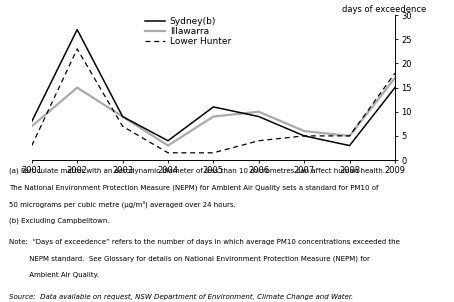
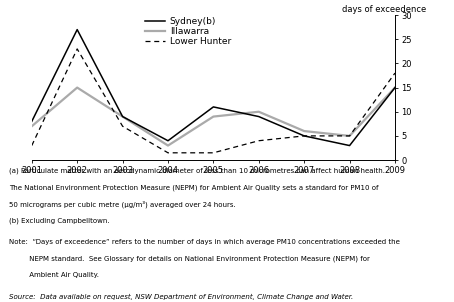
Illawarra/2009: 17 -> 15
